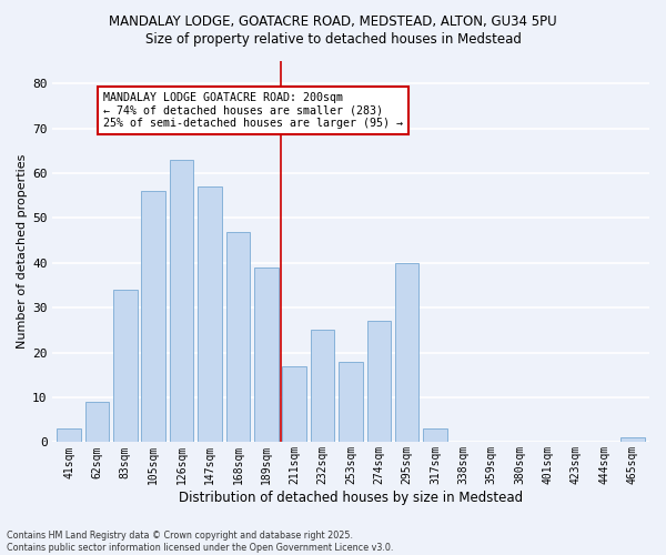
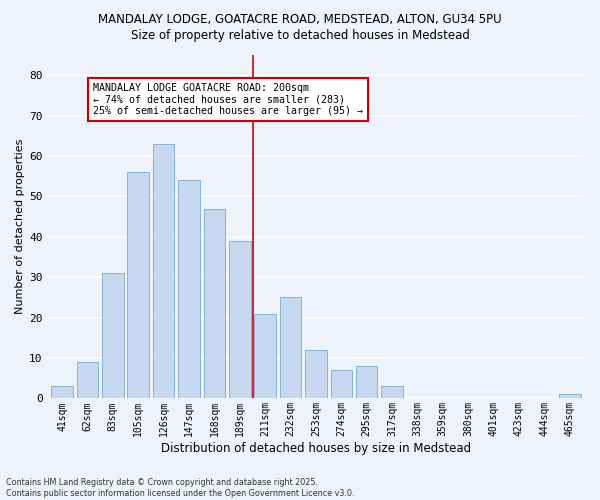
83sqm: 34 -> 31
147sqm: 57 -> 54
211sqm: 17 -> 21
253sqm: 18 -> 12
274sqm: 27 -> 7
295sqm: 40 -> 8
